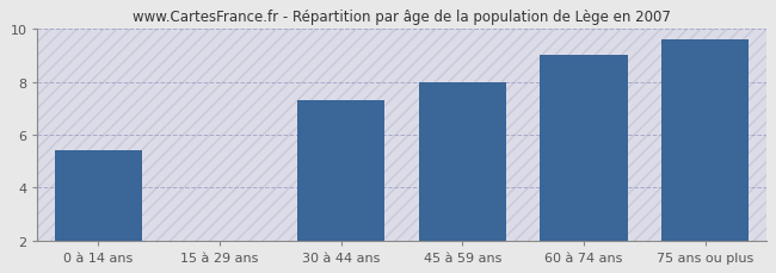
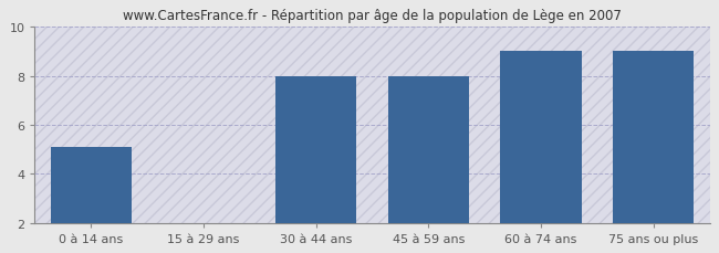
0 à 14 ans: 5.4 -> 5.1
30 à 44 ans: 7.3 -> 8.0
75 ans ou plus: 9.6 -> 9.0
